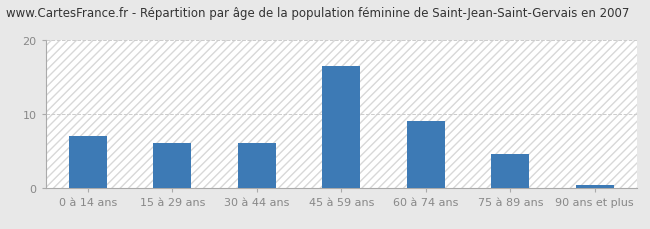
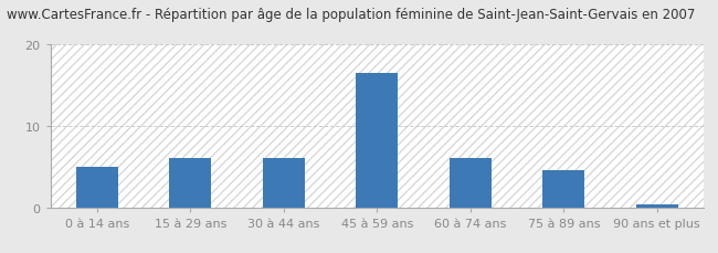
0 à 14 ans: 7.0 -> 5.0
60 à 74 ans: 9.0 -> 6.0
